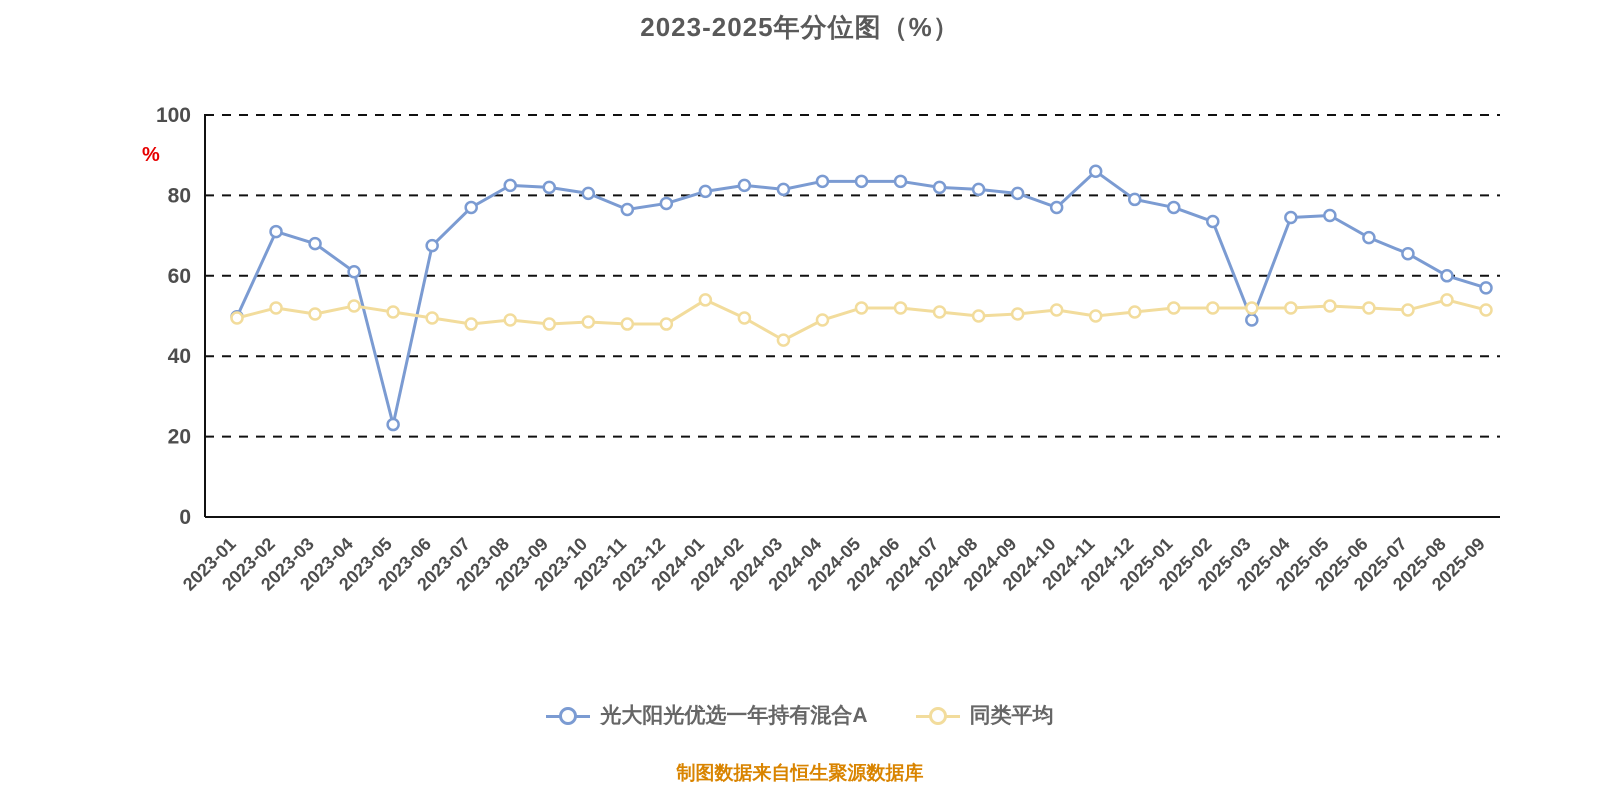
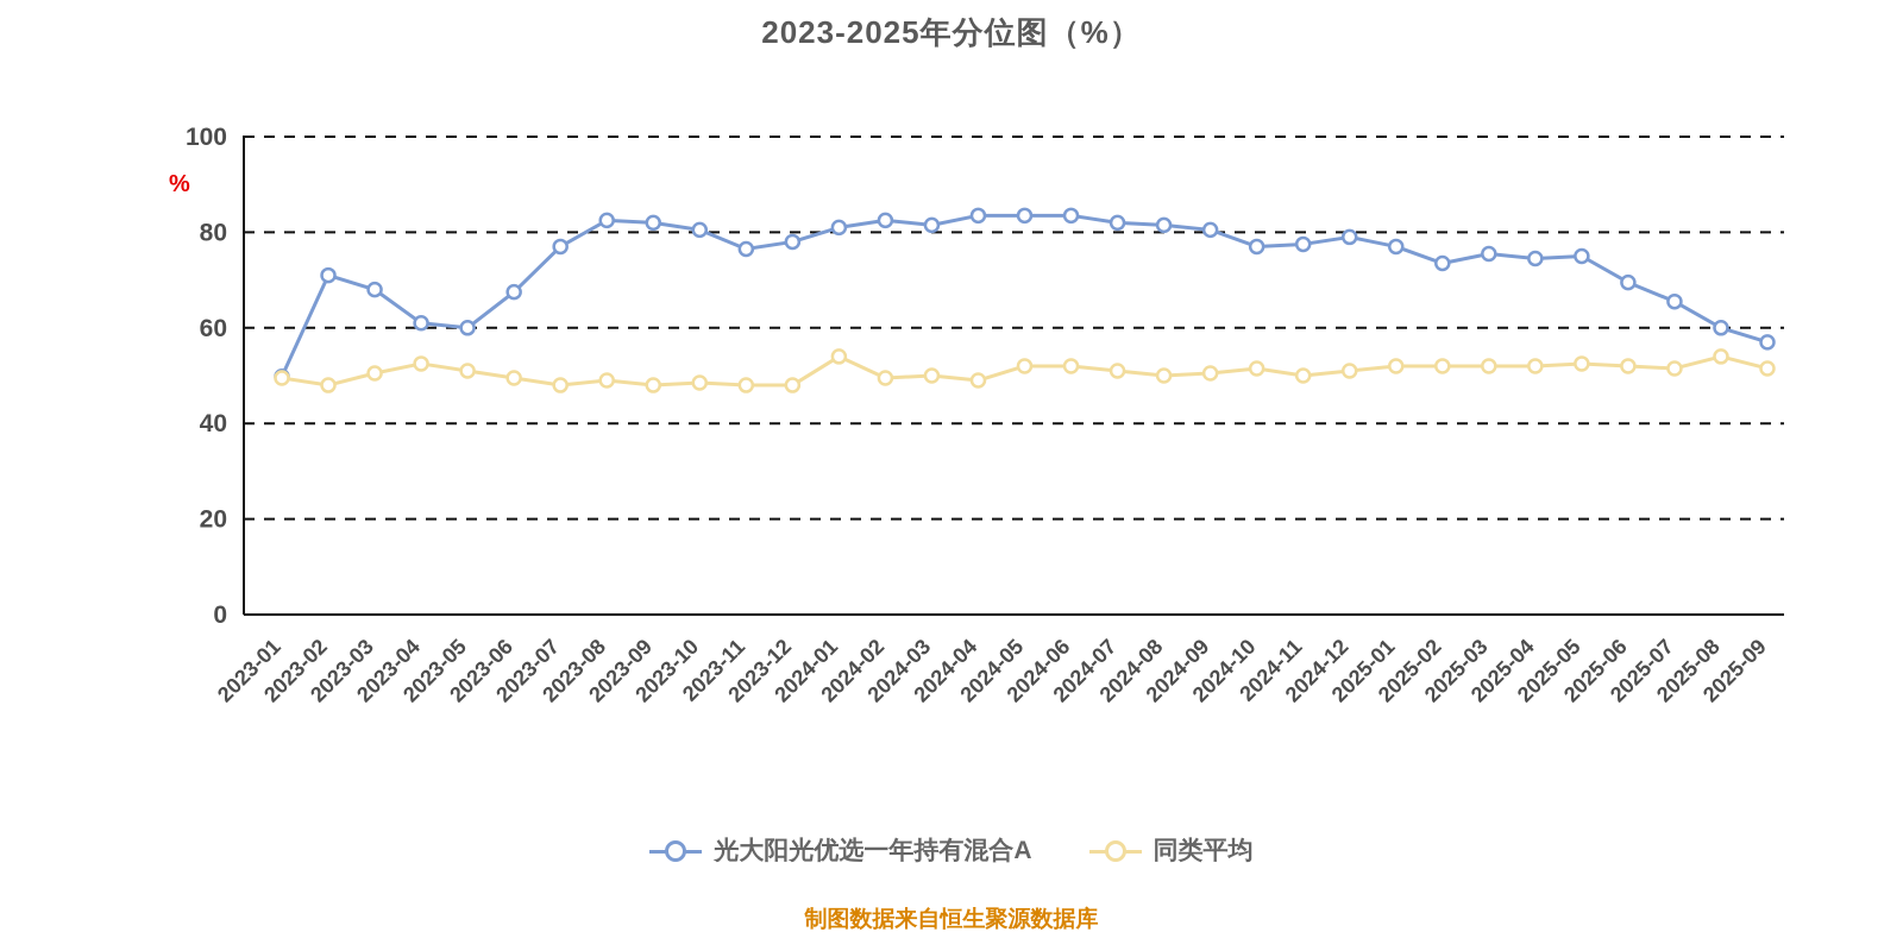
同类平均/2023-02: 52 -> 48
光大阳光优选一年持有混合A/2023-05: 23 -> 60
同类平均/2024-03: 44 -> 50
光大阳光优选一年持有混合A/2024-11: 86 -> 78
光大阳光优选一年持有混合A/2025-03: 49 -> 76
